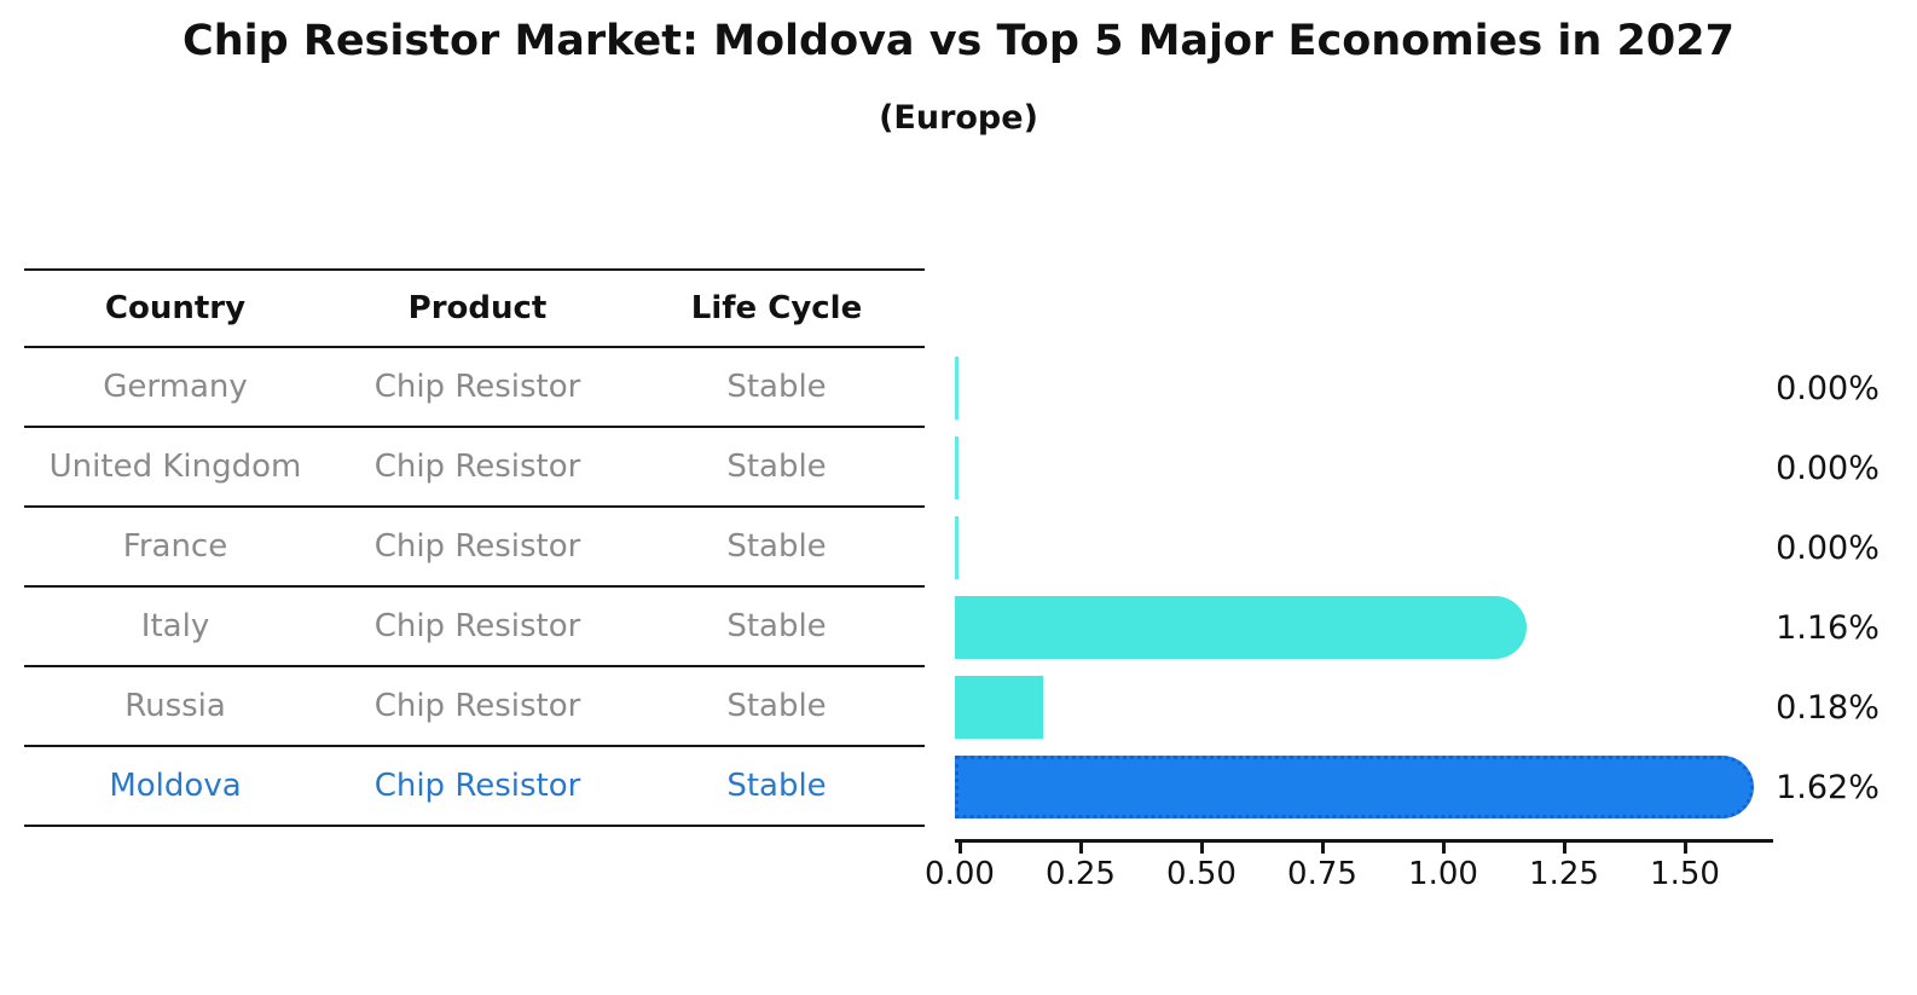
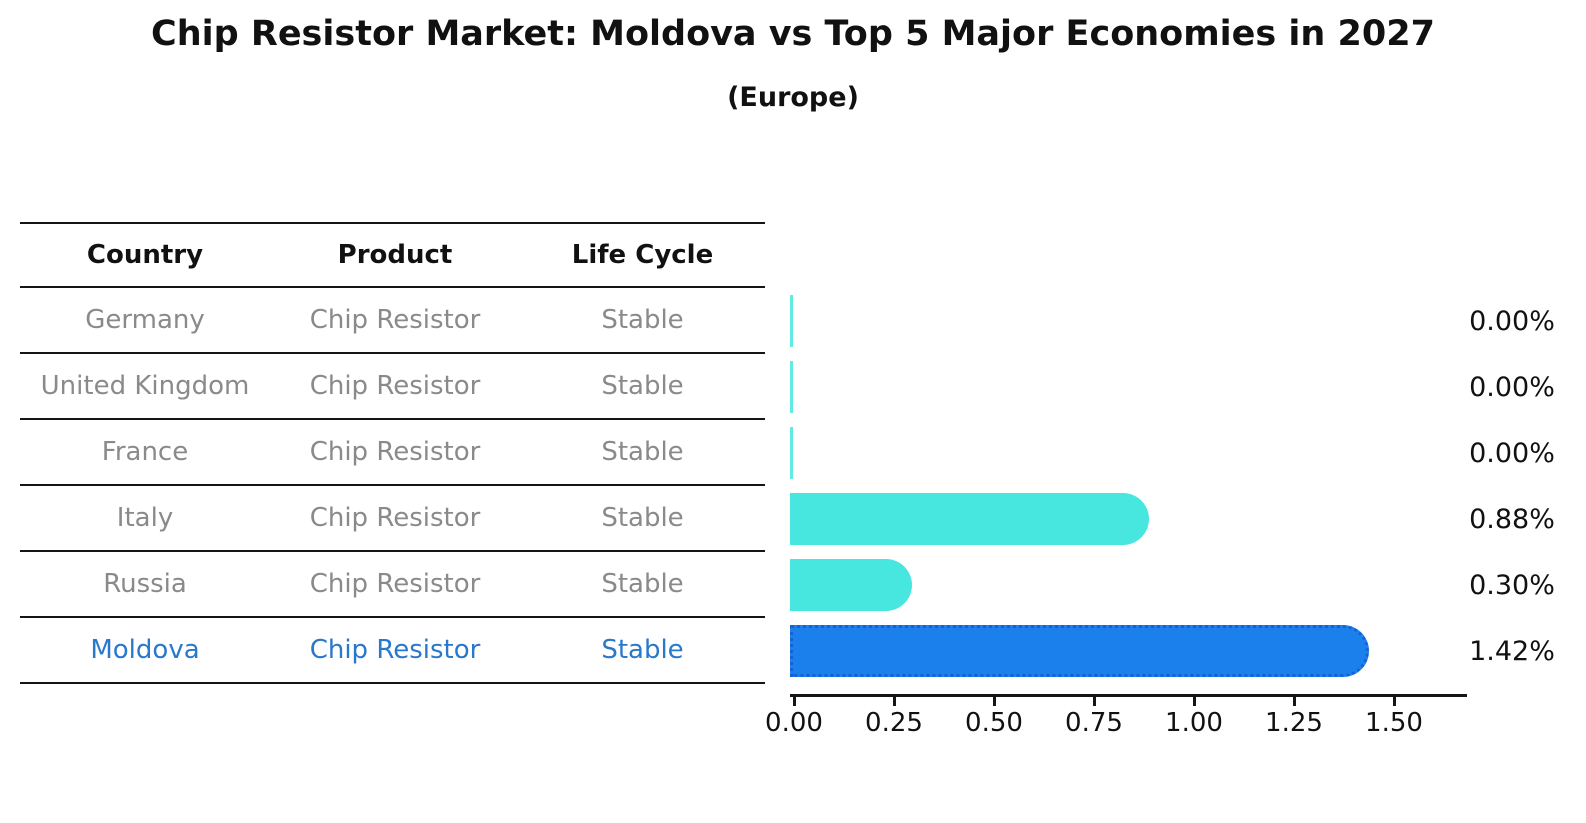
Italy: 1.16% -> 0.88%
Russia: 0.18% -> 0.30%
Moldova: 1.62% -> 1.42%
